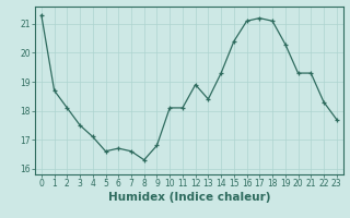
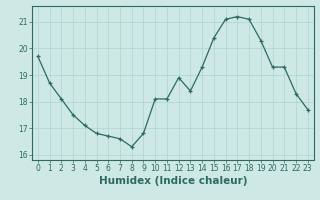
0: 21.3 -> 19.7
5: 16.6 -> 16.8
